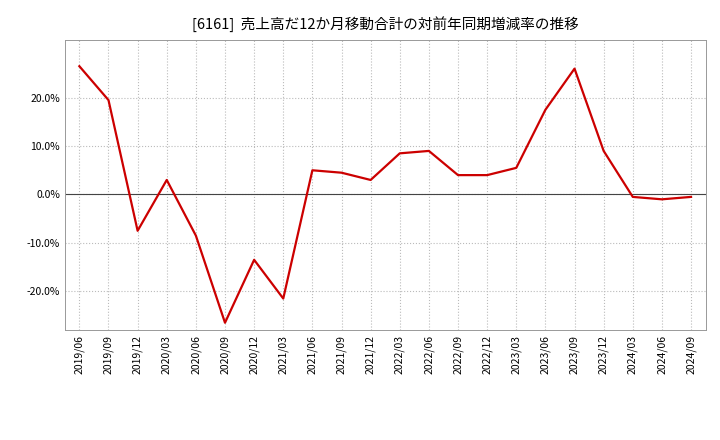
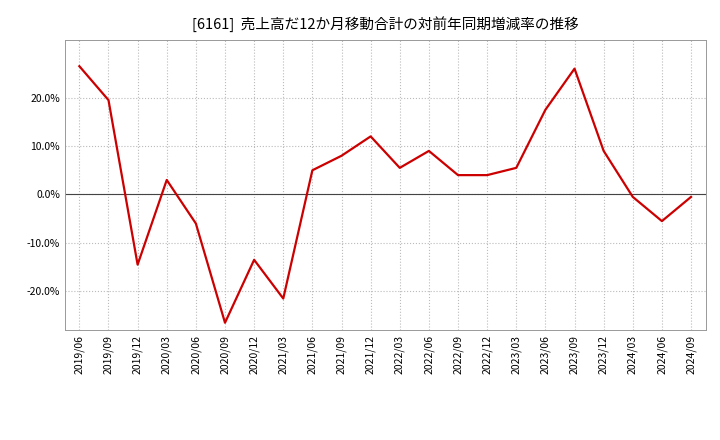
2019/12: -7.5% -> -14.5%
2020/06: -8.5% -> -6.0%
2021/09: 4.5% -> 8.0%
2021/12: 3.0% -> 12.0%
2022/03: 8.5% -> 5.5%
2024/06: -1.0% -> -5.5%
